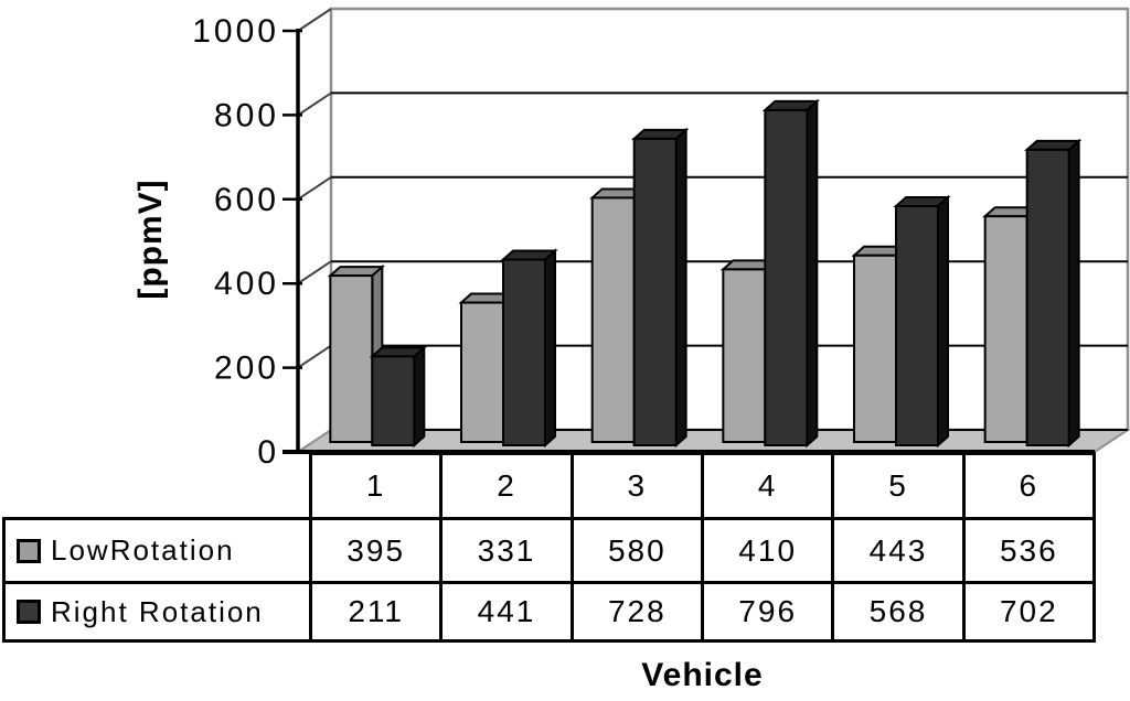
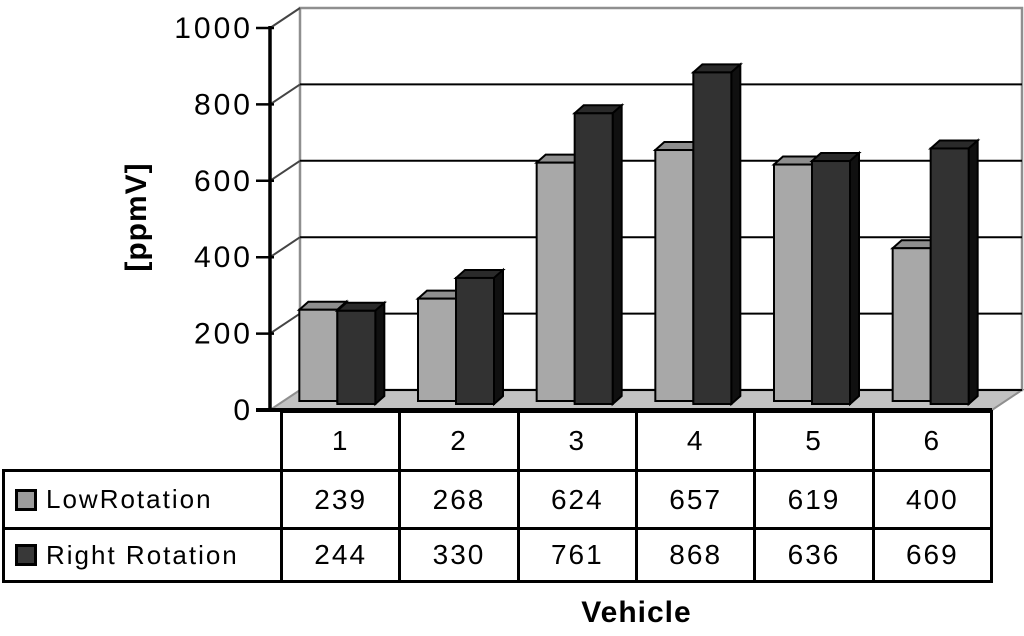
LowRotation/1: 395 -> 239
Right Rotation/1: 211 -> 244
LowRotation/2: 331 -> 268
Right Rotation/2: 441 -> 330
LowRotation/3: 580 -> 624
Right Rotation/3: 728 -> 761
LowRotation/4: 410 -> 657
Right Rotation/4: 796 -> 868
LowRotation/5: 443 -> 619
Right Rotation/5: 568 -> 636
LowRotation/6: 536 -> 400
Right Rotation/6: 702 -> 669
